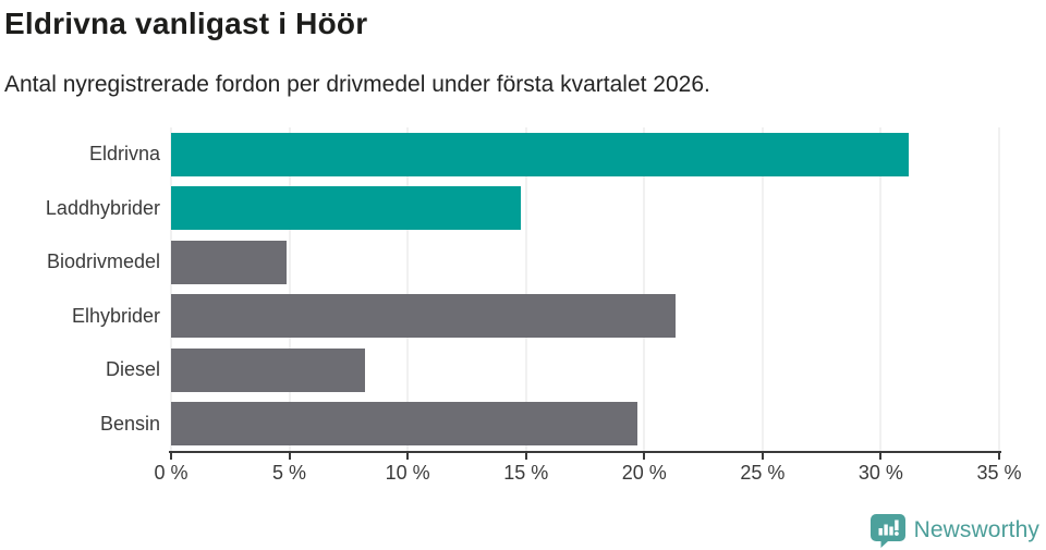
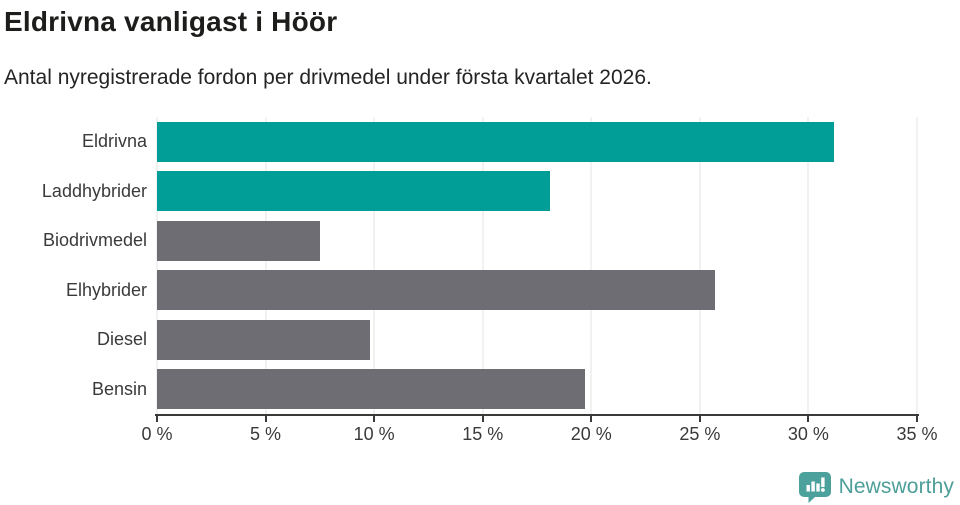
Laddhybrider: 14.8% -> 18.1%
Biodrivmedel: 4.9% -> 7.5%
Elhybrider: 21.3% -> 25.7%
Diesel: 8.2% -> 9.8%
